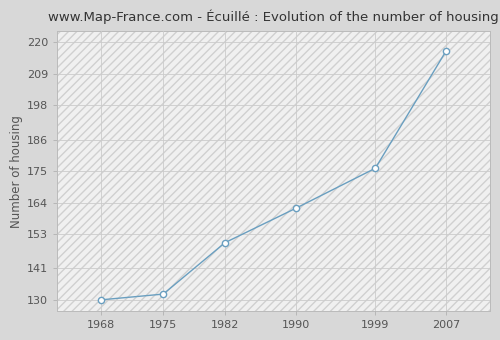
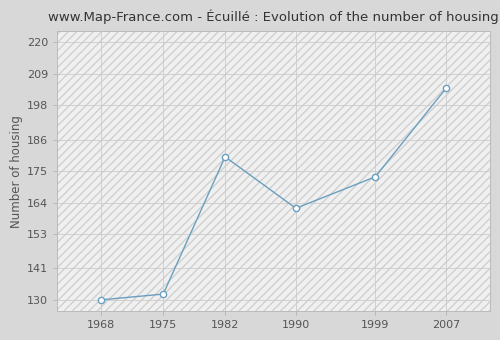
1982: 150 -> 180
1999: 176 -> 173
2007: 217 -> 204
